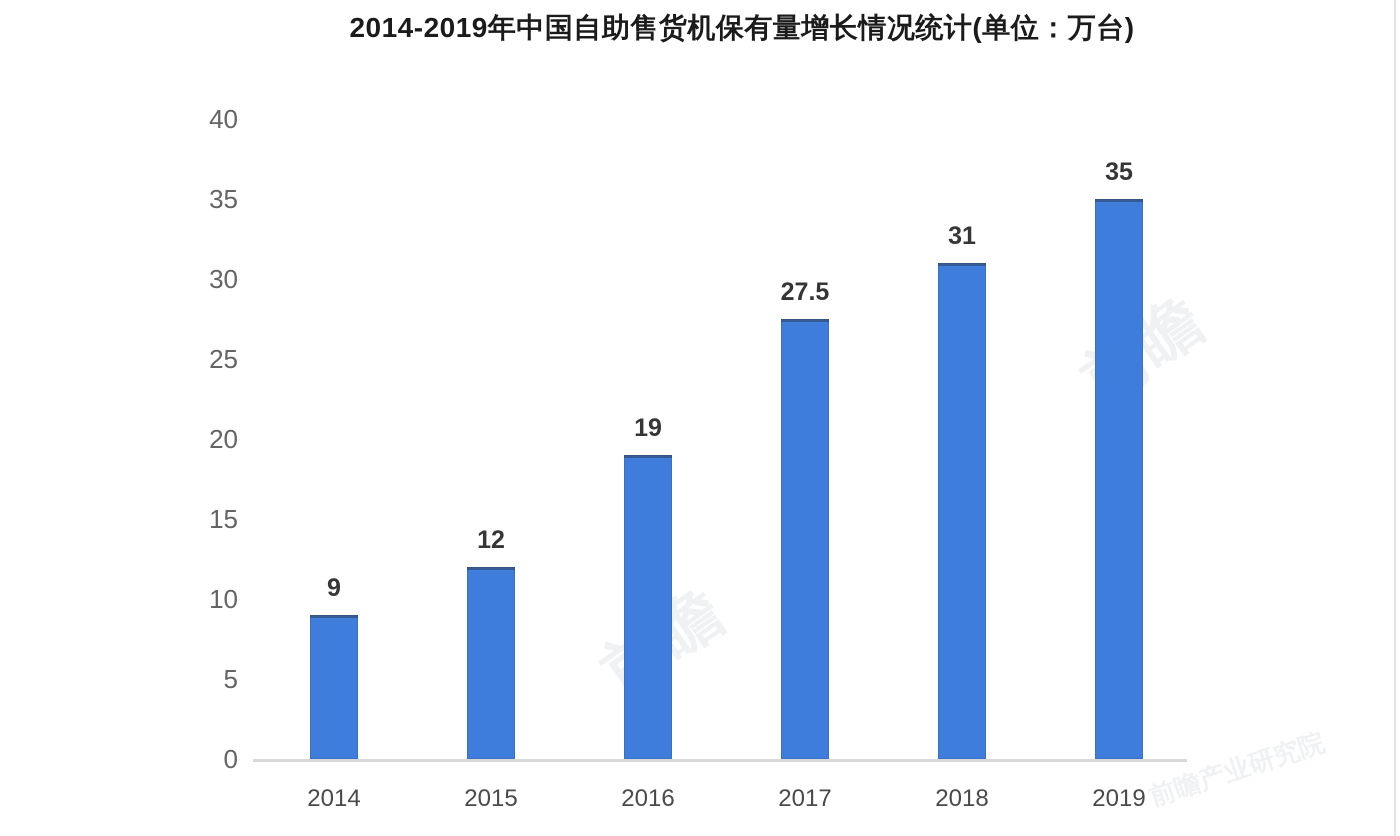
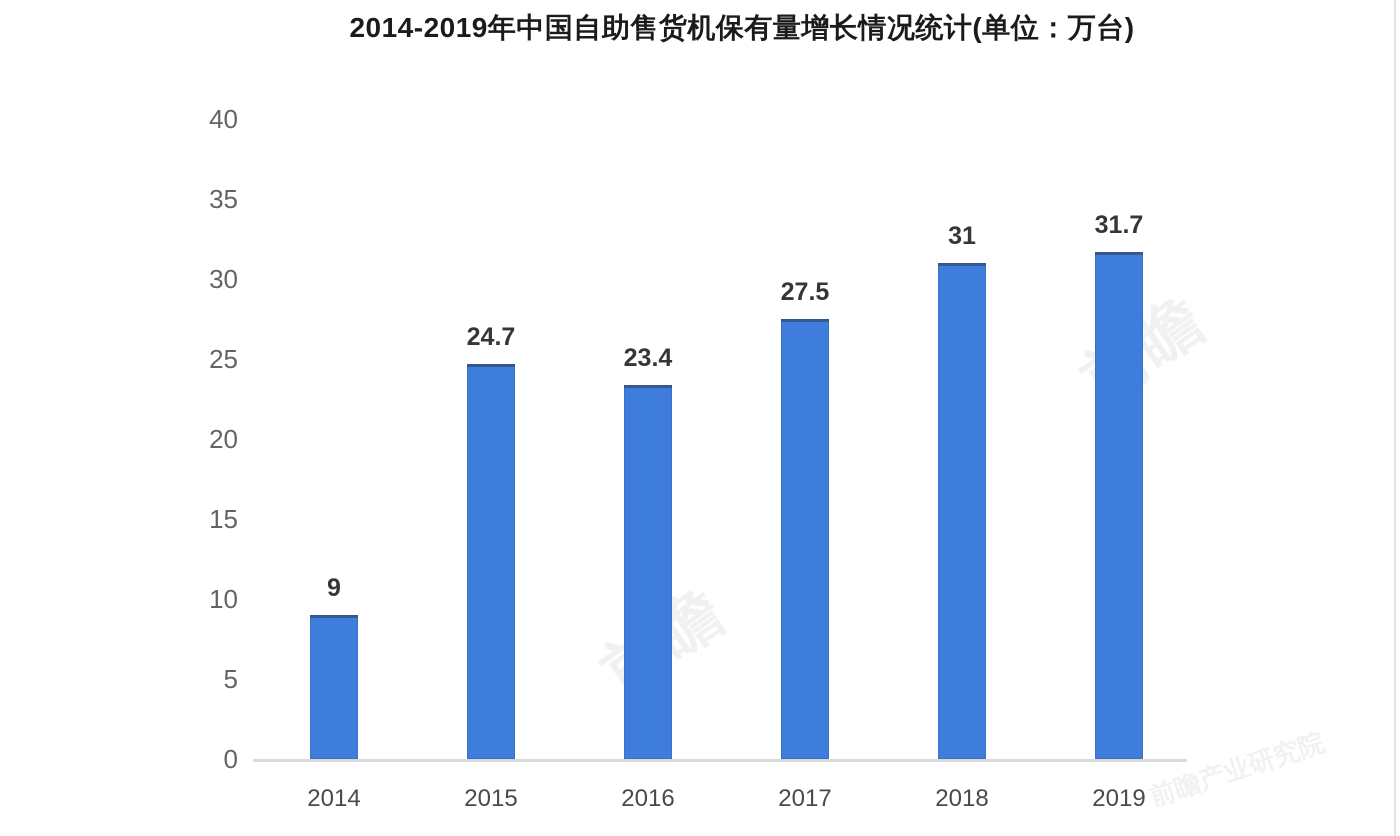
2015: 12 -> 24.7
2016: 19 -> 23.4
2019: 35 -> 31.7
